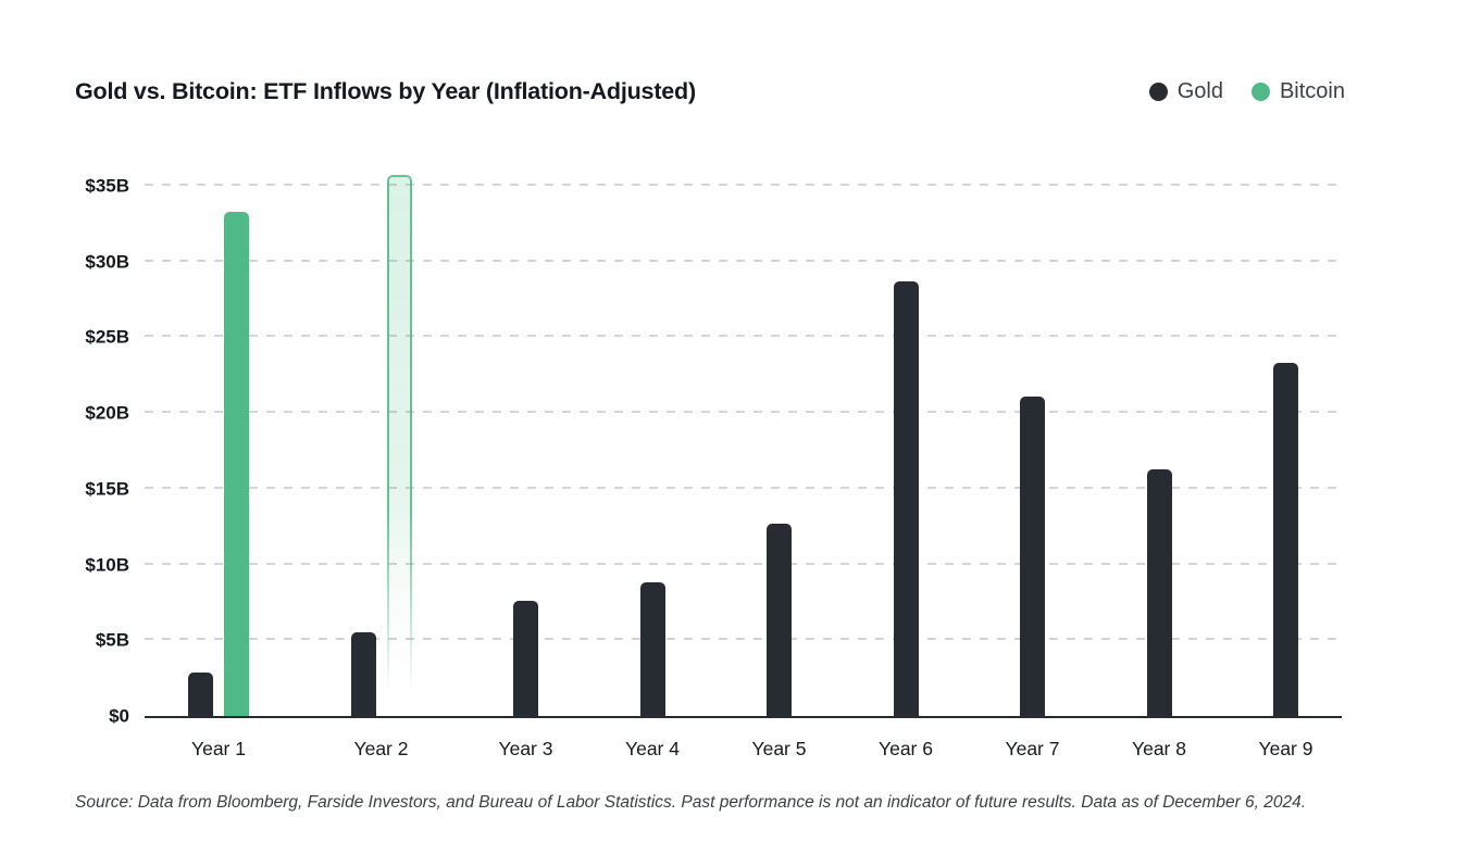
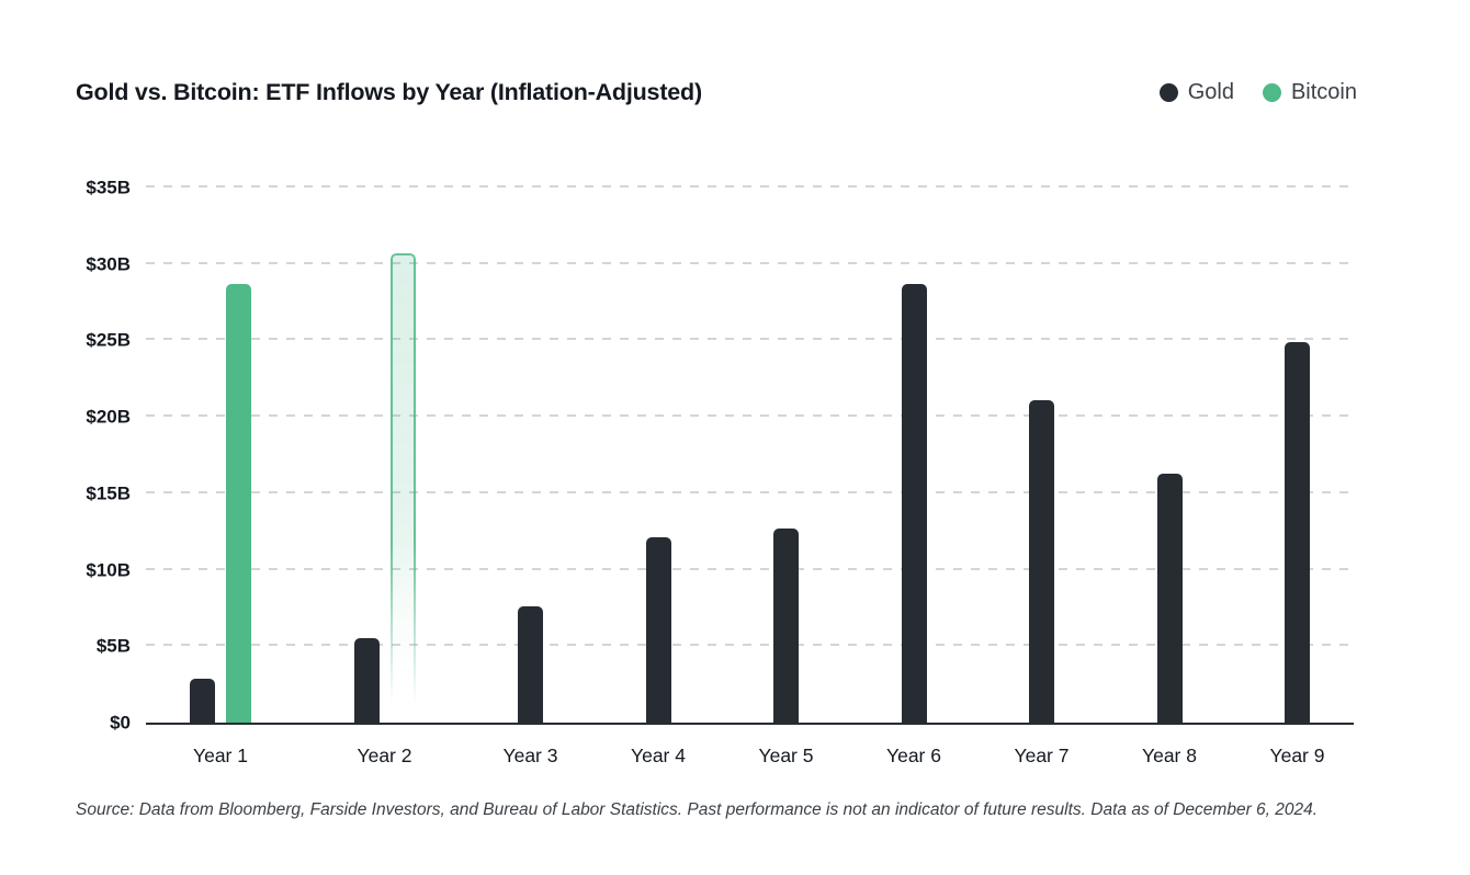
Bitcoin/Year 1: $33.3B -> $28.7B
Bitcoin/Year 2: $35.7B -> $30.7B
Gold/Year 4: $8.8B -> $12.1B
Gold/Year 9: $23.3B -> $24.9B
